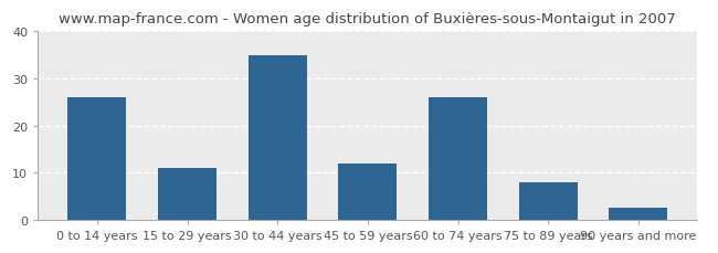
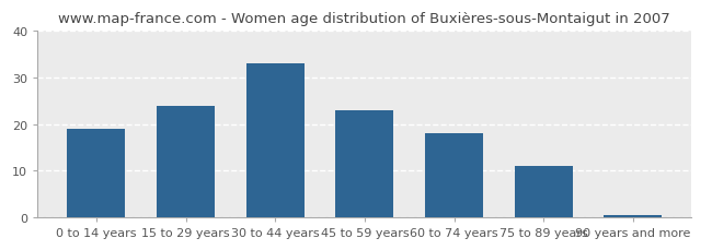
0 to 14 years: 26.0 -> 19.0
15 to 29 years: 11.0 -> 24.0
30 to 44 years: 35.0 -> 33.0
45 to 59 years: 12.0 -> 23.0
60 to 74 years: 26.0 -> 18.0
75 to 89 years: 8.0 -> 11.0
90 years and more: 2.5 -> 0.5
